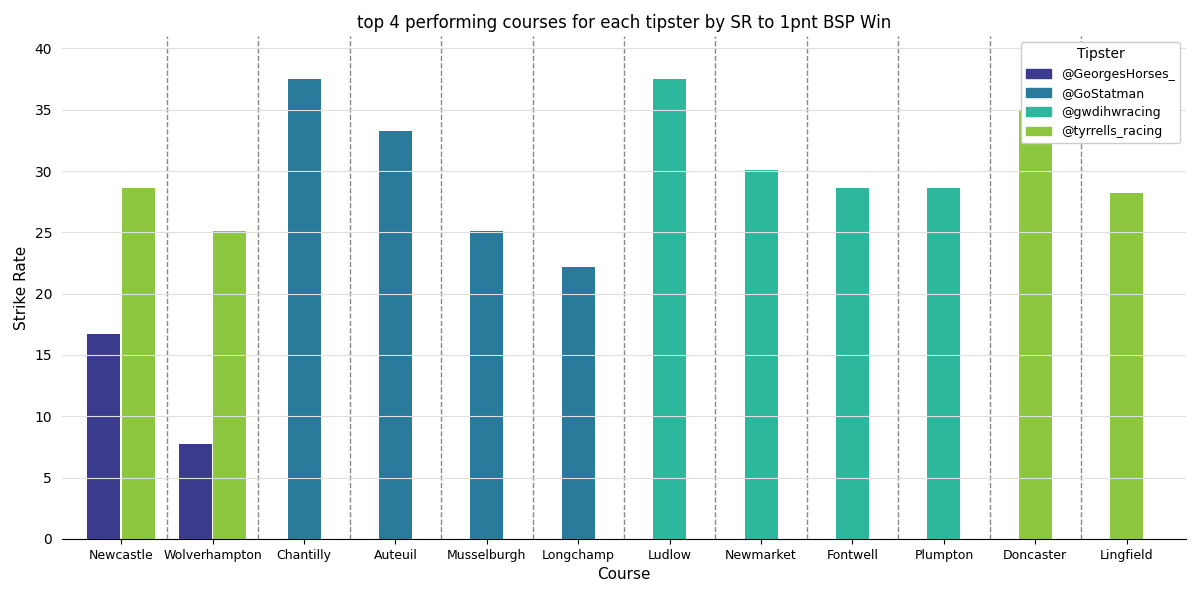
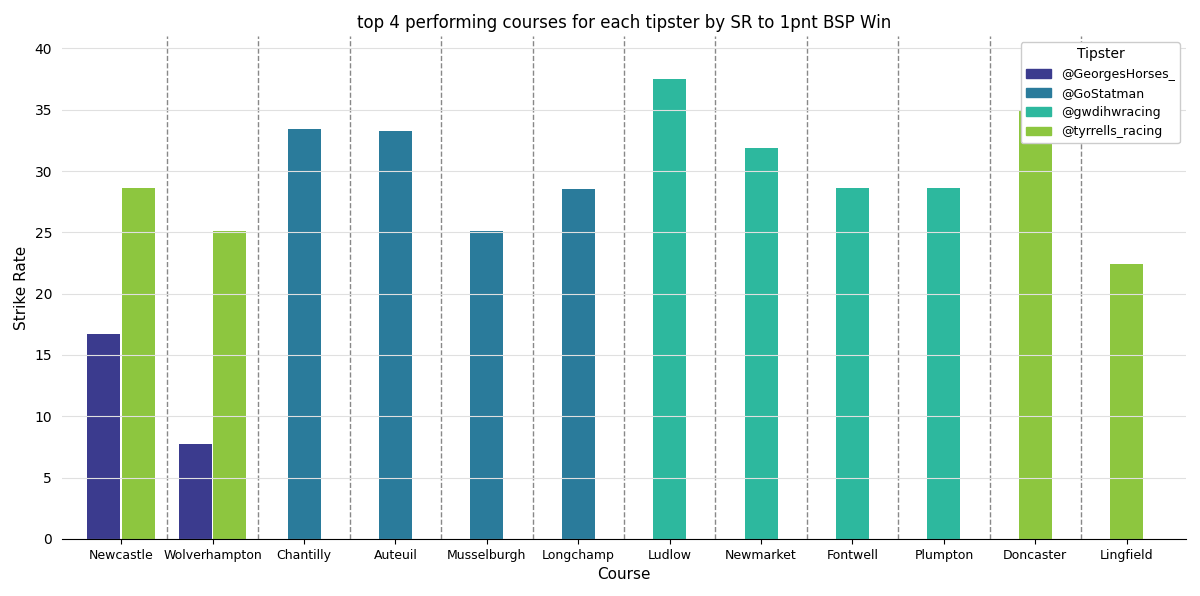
Chantilly: 37.5 -> 33.4
Longchamp: 22.2 -> 28.5
Newmarket: 30.1 -> 31.9
Lingfield: 28.2 -> 22.4
